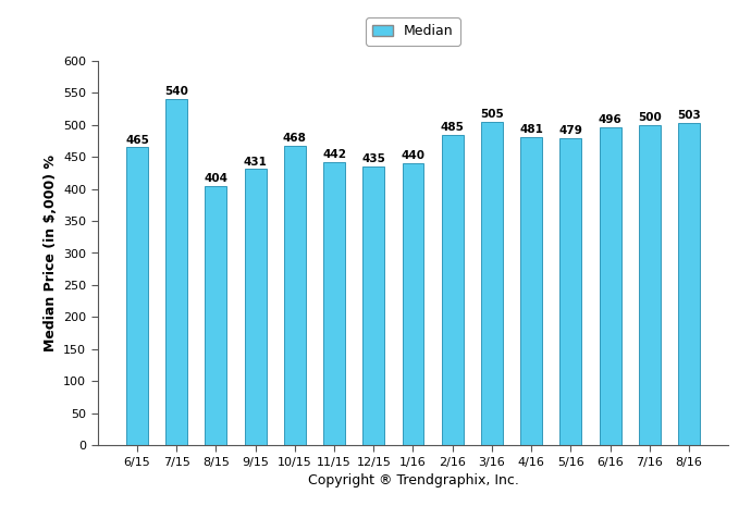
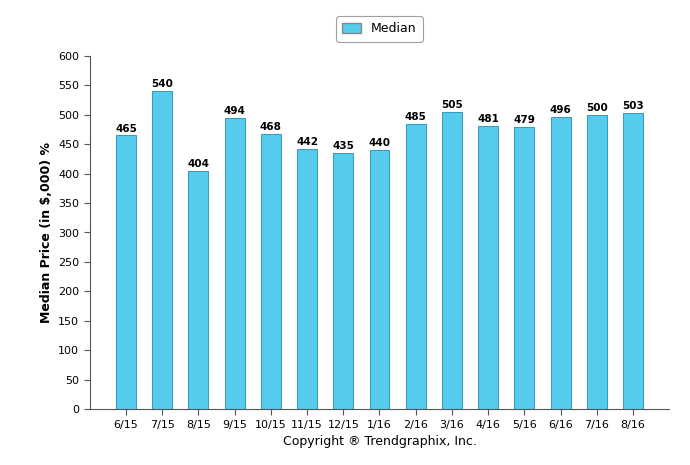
9/15: 431 -> 494
